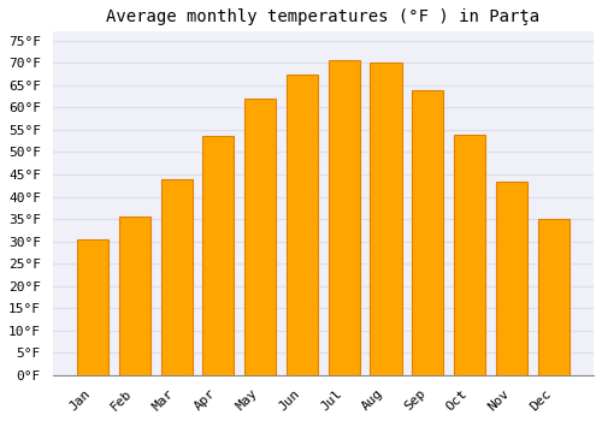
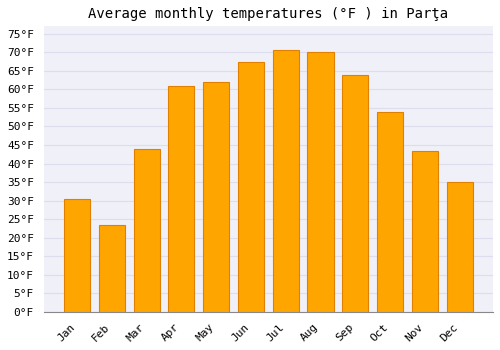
Feb: 35.5°F -> 23.5°F
Apr: 53.5°F -> 61.0°F
